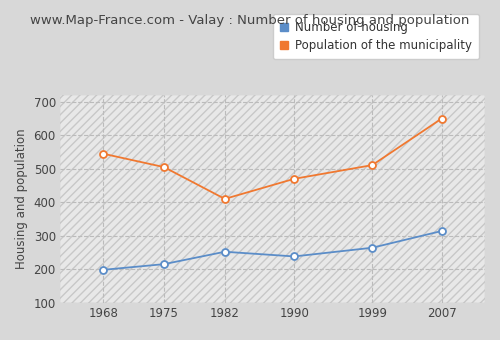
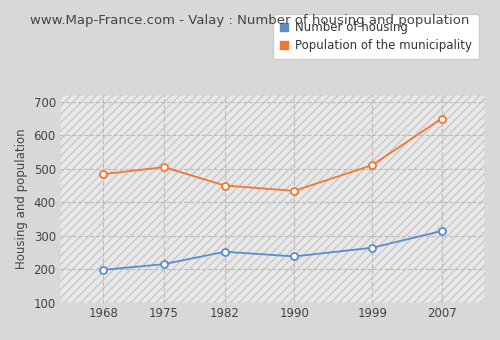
Population of the municipality/1968: 545 -> 484
Population of the municipality/1982: 410 -> 450
Population of the municipality/1990: 470 -> 434
